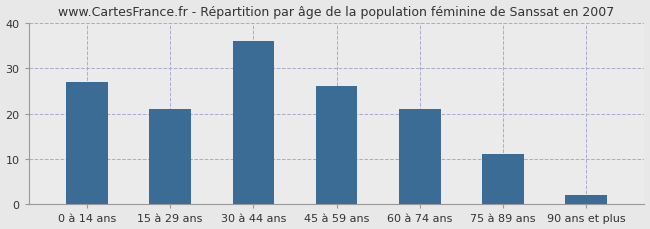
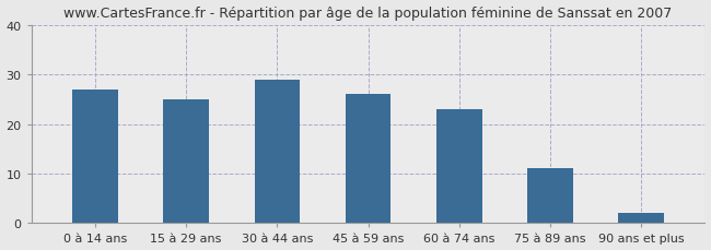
15 à 29 ans: 21 -> 25
30 à 44 ans: 36 -> 29
60 à 74 ans: 21 -> 23
